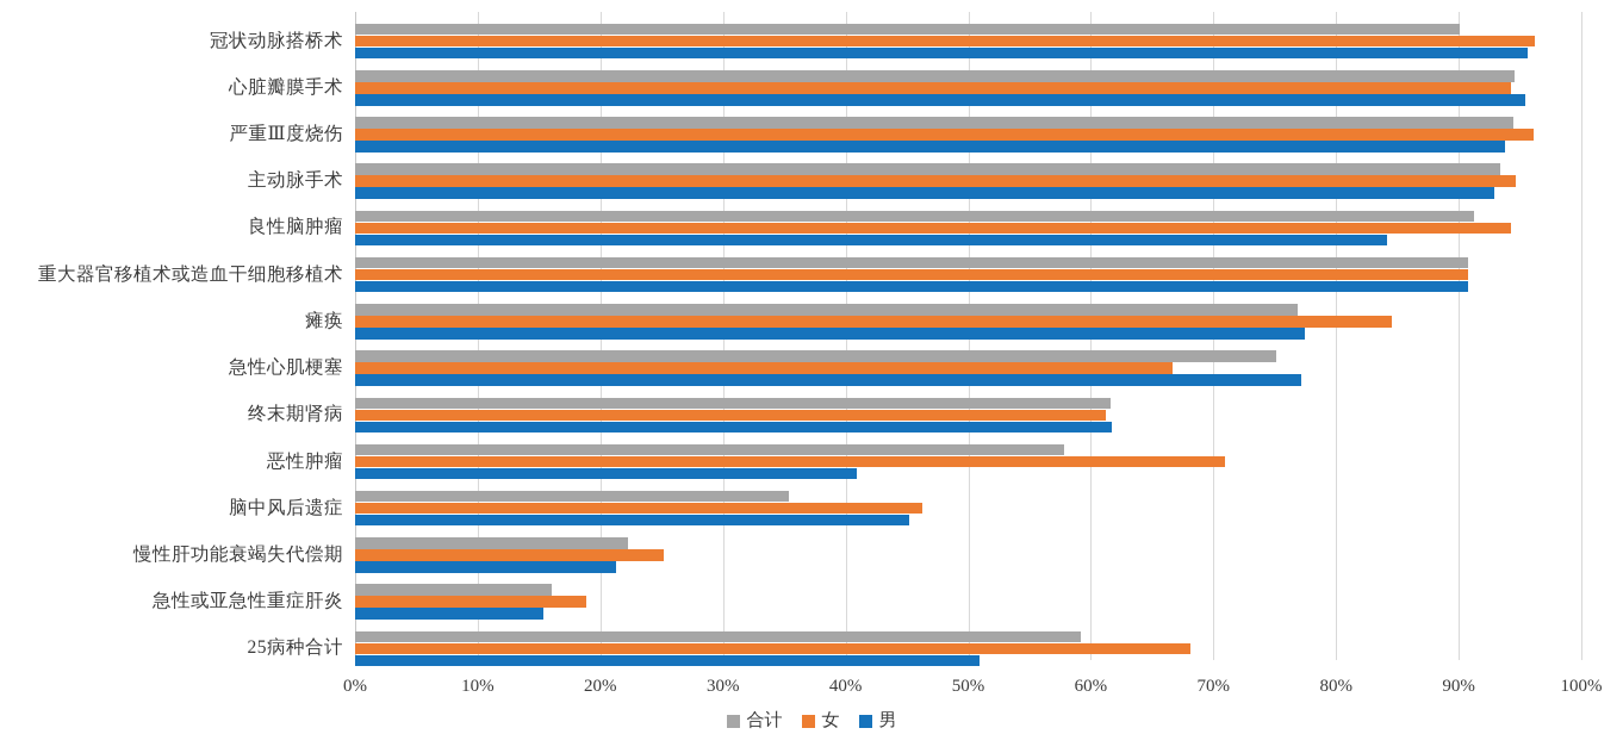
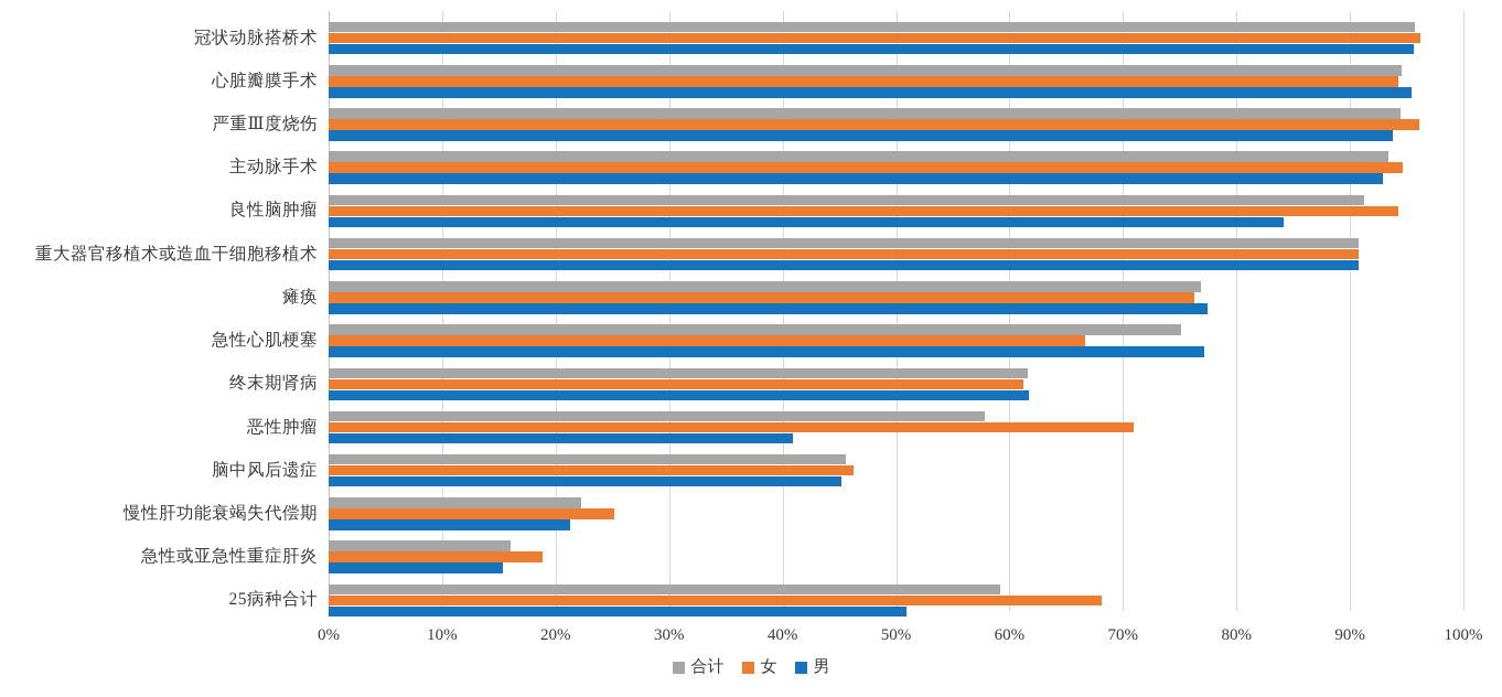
合计/冠状动脉搭桥术: 90.1% -> 95.7%
女/瘫痪: 84.5% -> 76.3%
合计/脑中风后遗症: 35.4% -> 45.6%
